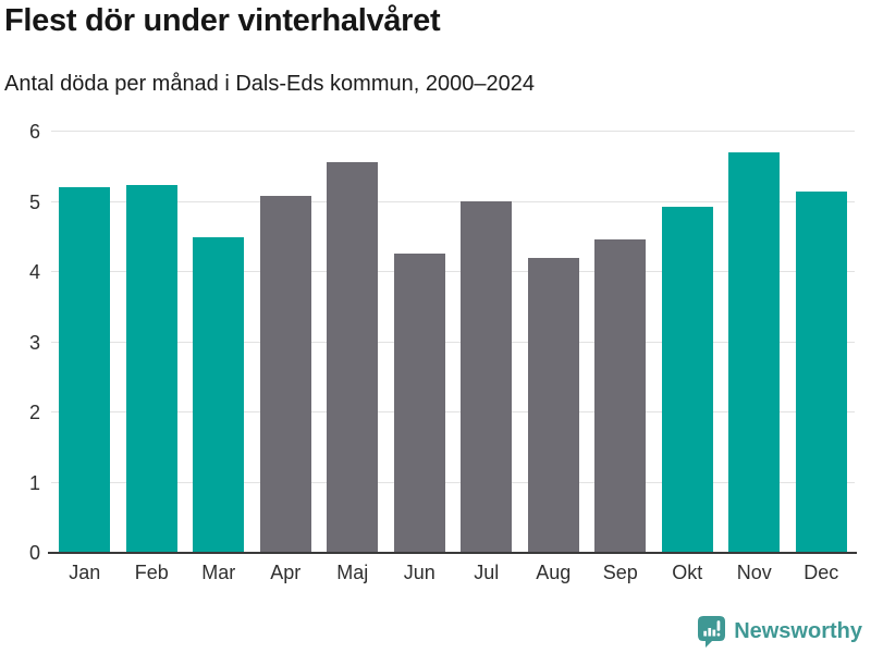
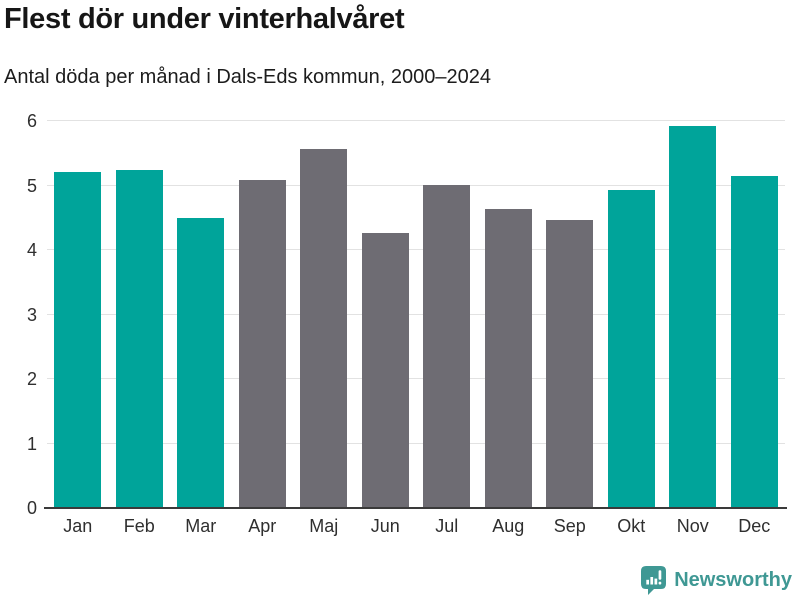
Aug: 4.2 -> 4.6
Nov: 5.7 -> 5.9
